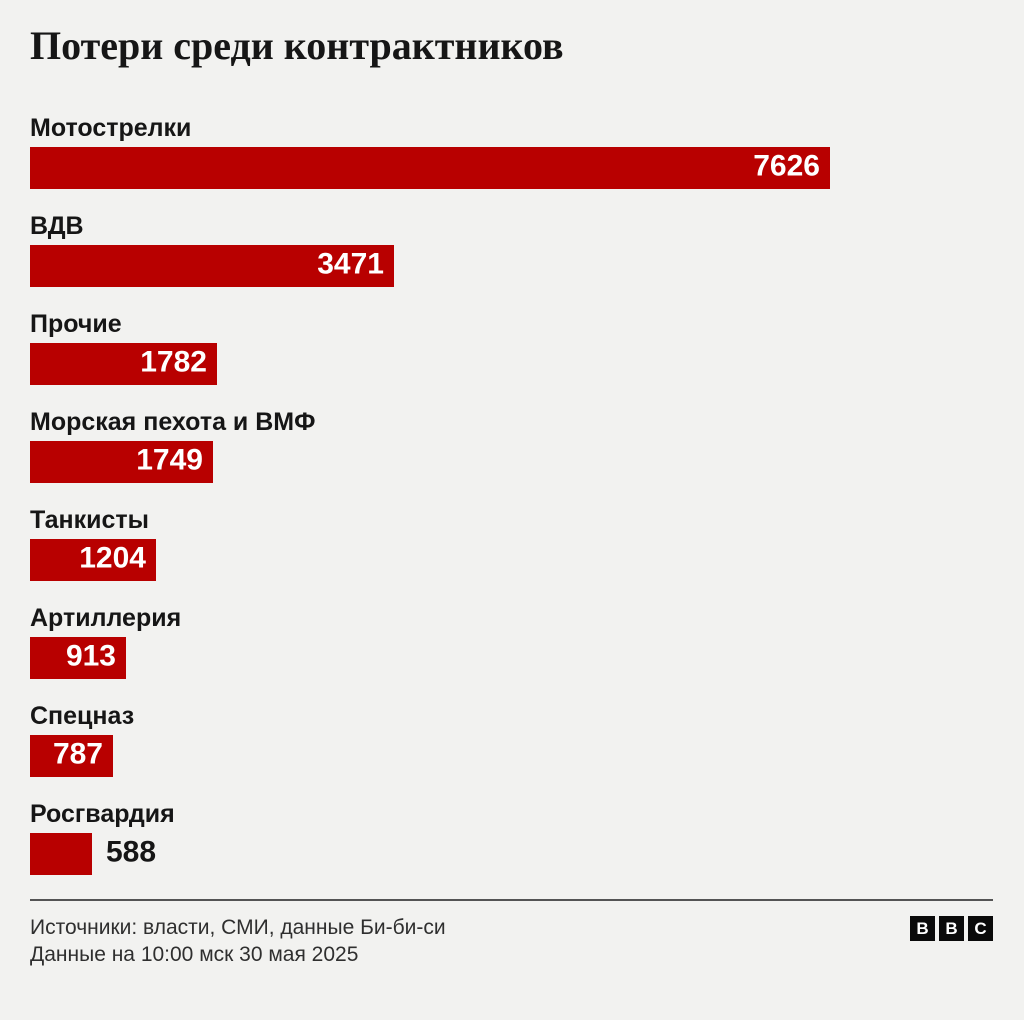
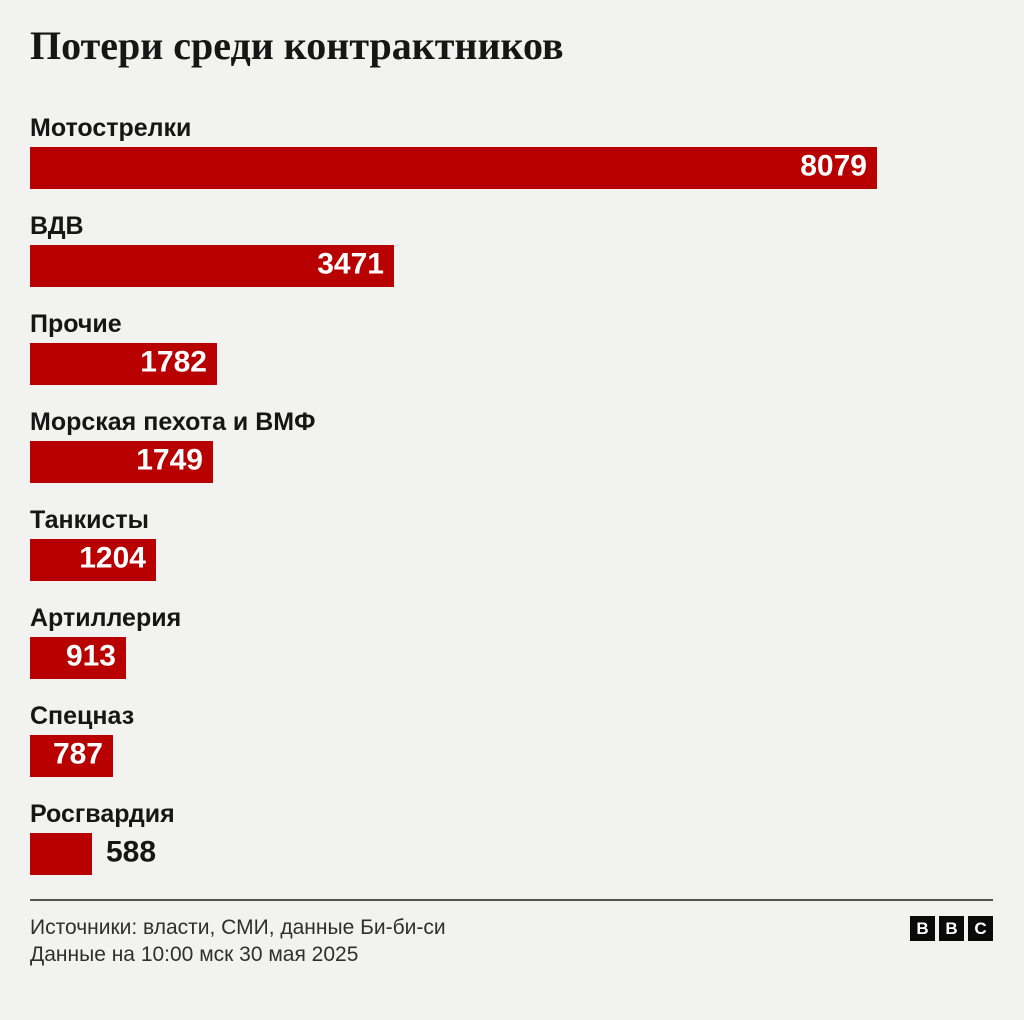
Мотострелки: 7626 -> 8079
